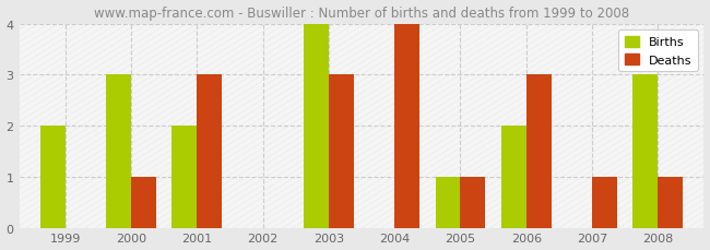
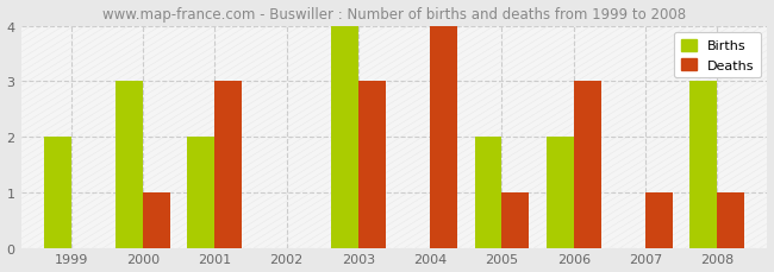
Births/2005: 1 -> 2
